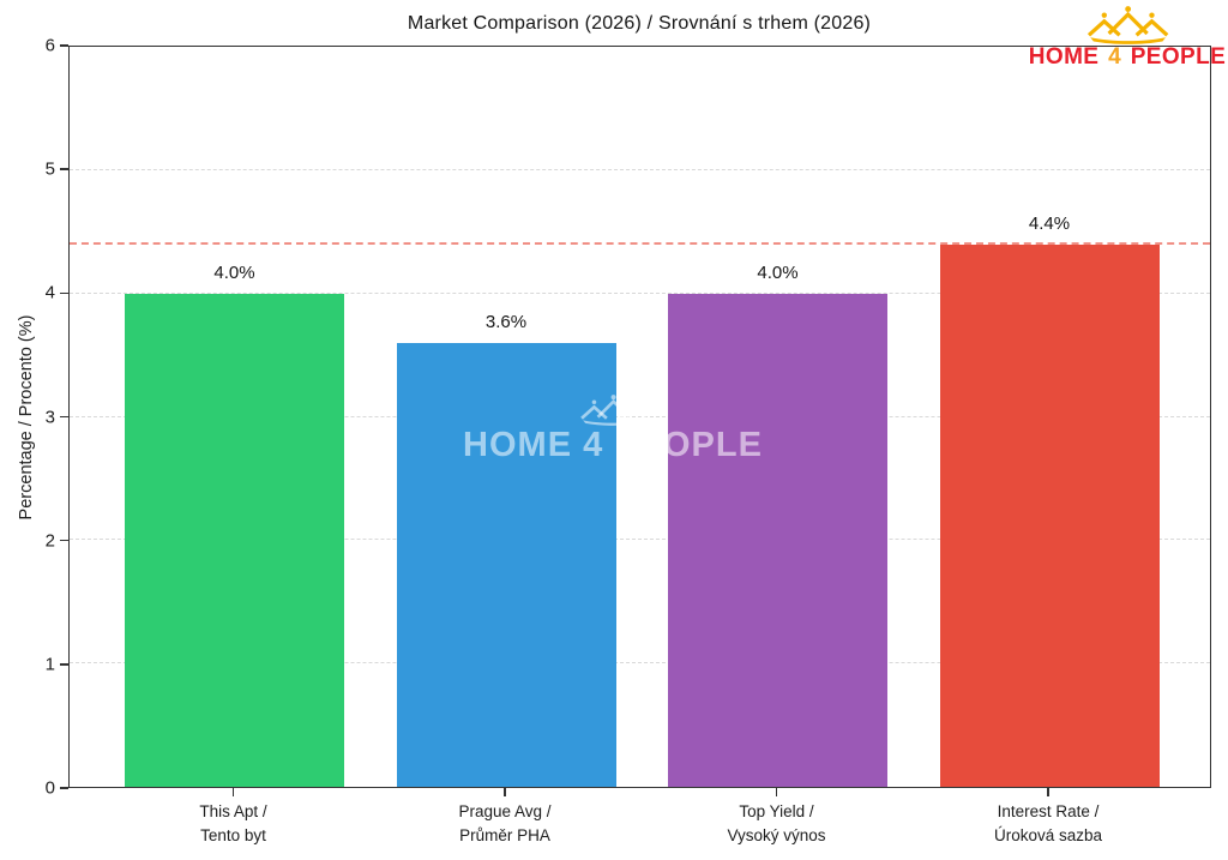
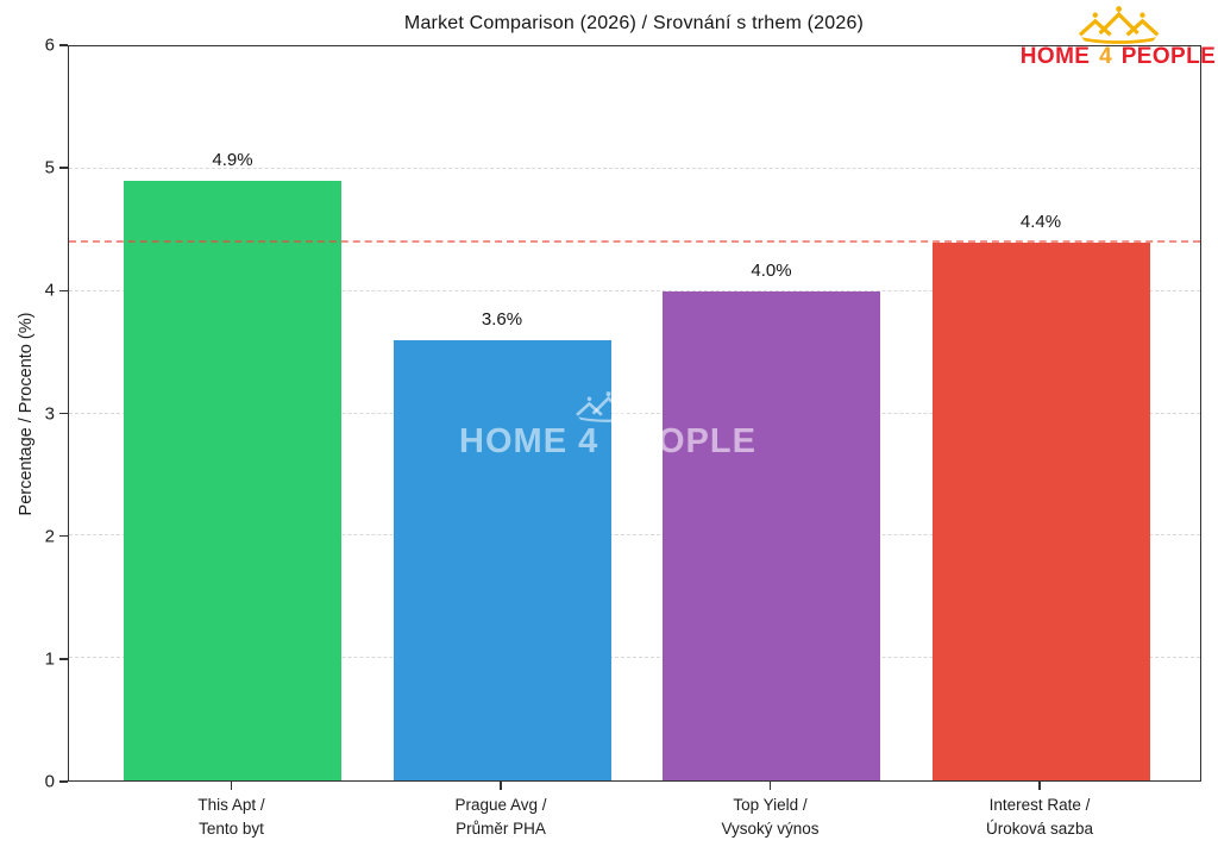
This Apt / Tento byt: 4.0% -> 4.9%
